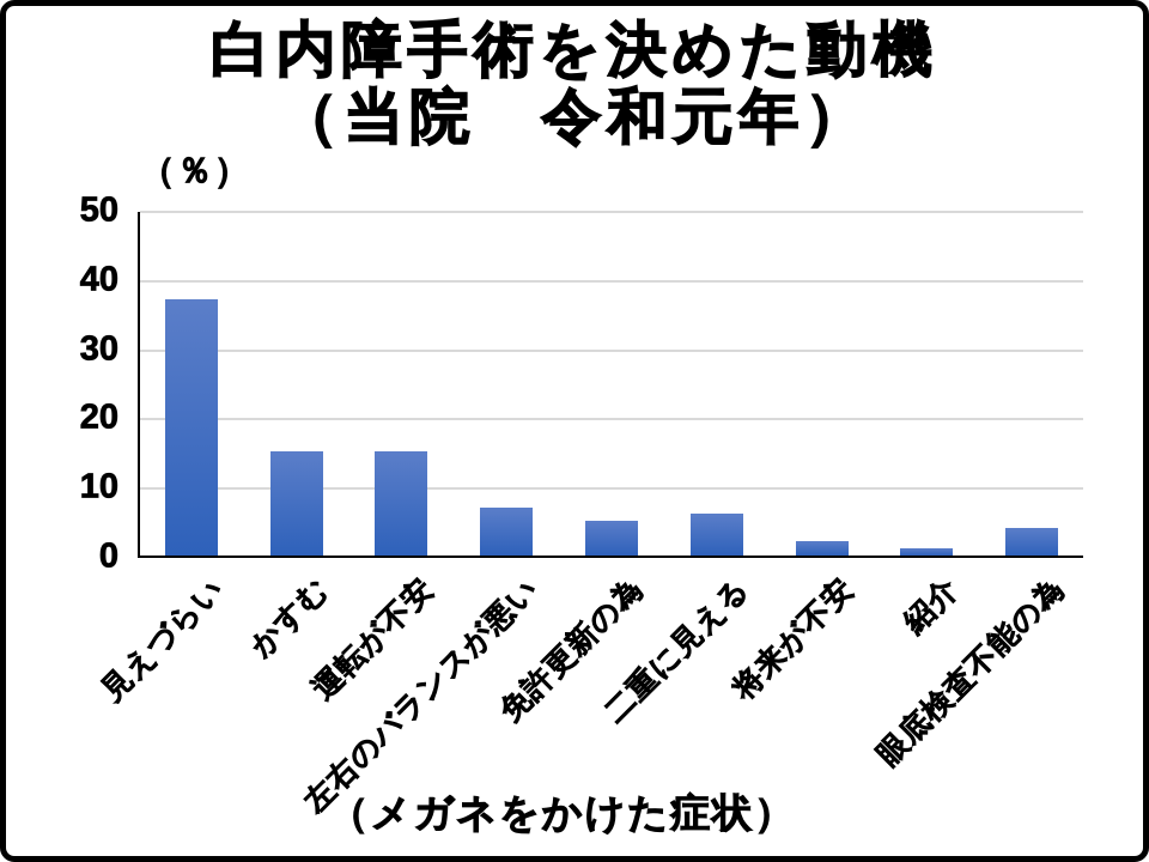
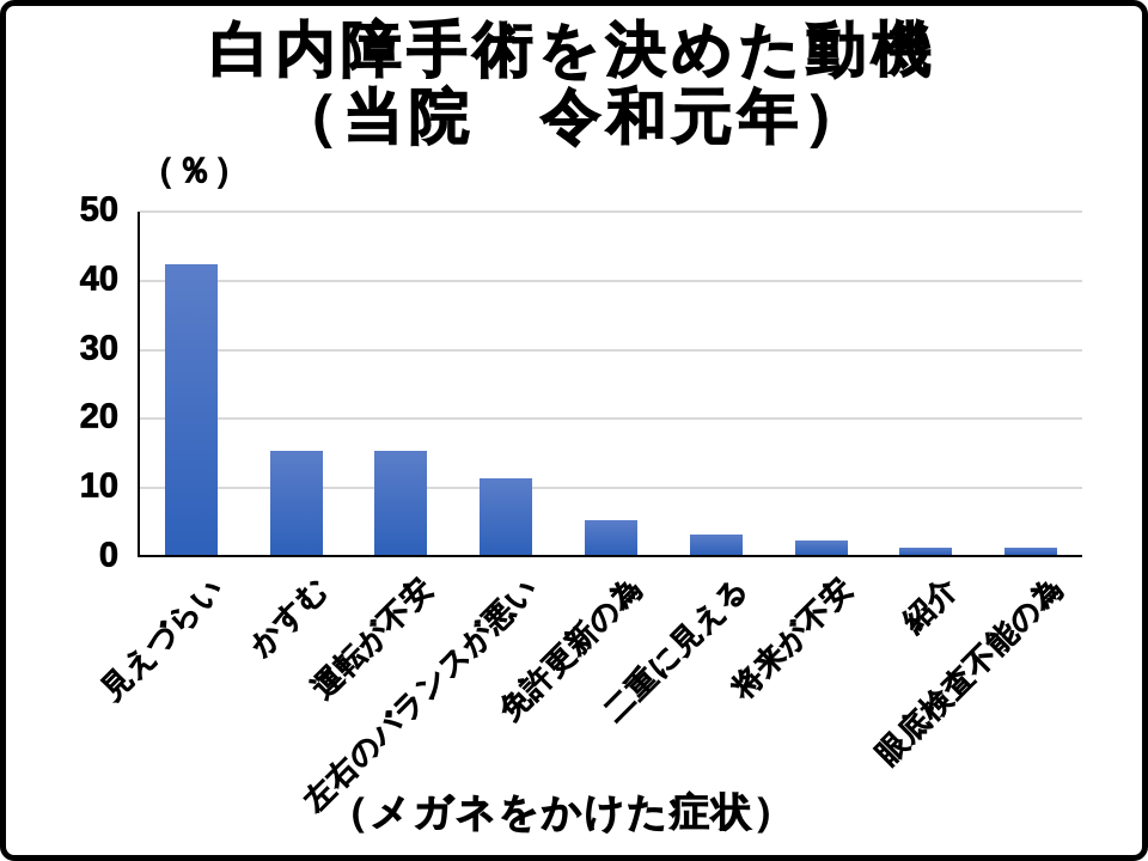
見えづらい: 37 -> 42
左右のバランスが悪い: 7 -> 11
二重に見える: 6 -> 3
眼底検査不能の為: 4 -> 1
